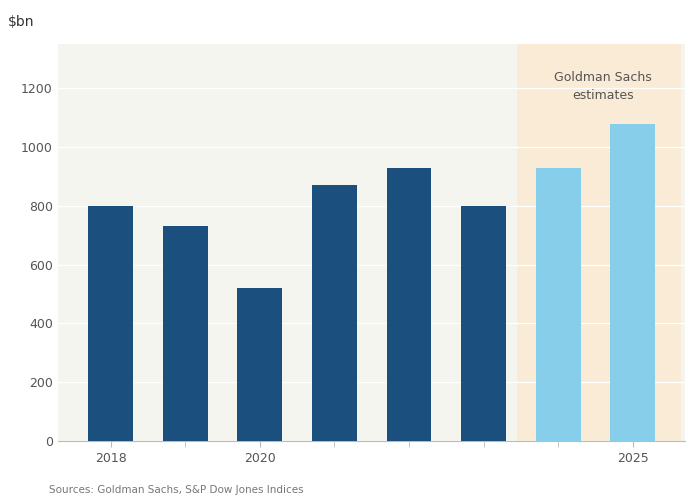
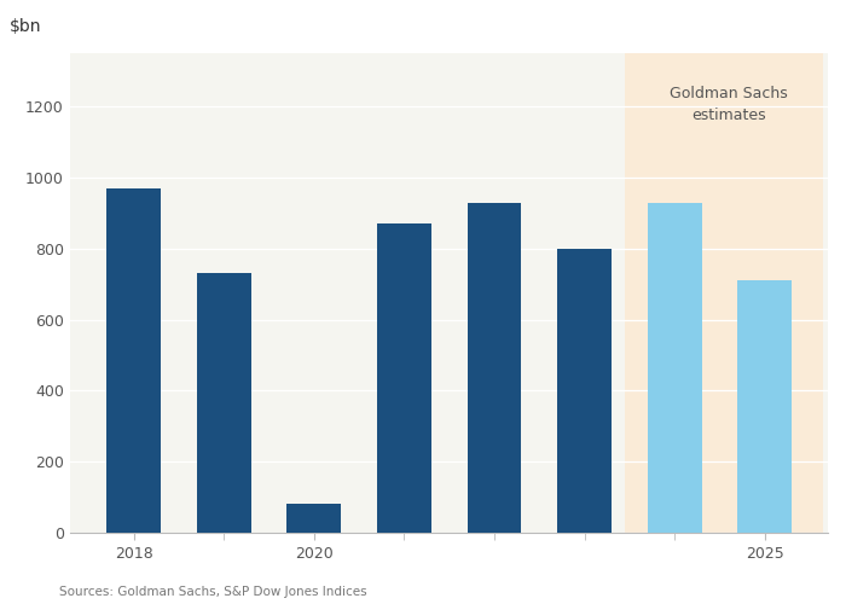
2018: 800 -> 970
2020: 520 -> 80
2025: 1080 -> 710
